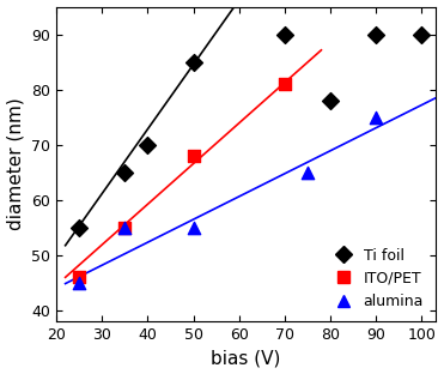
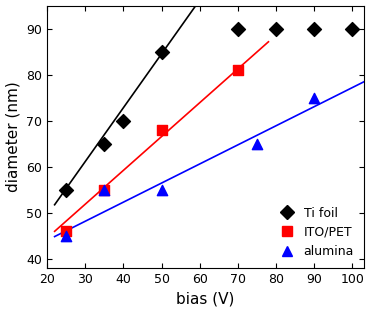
Ti foil/80: 78 -> 90
